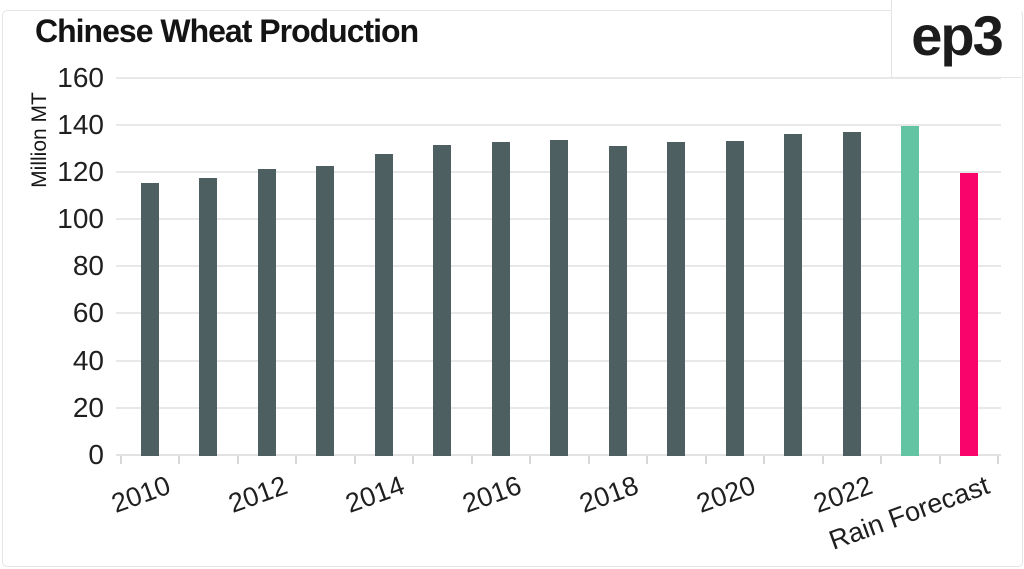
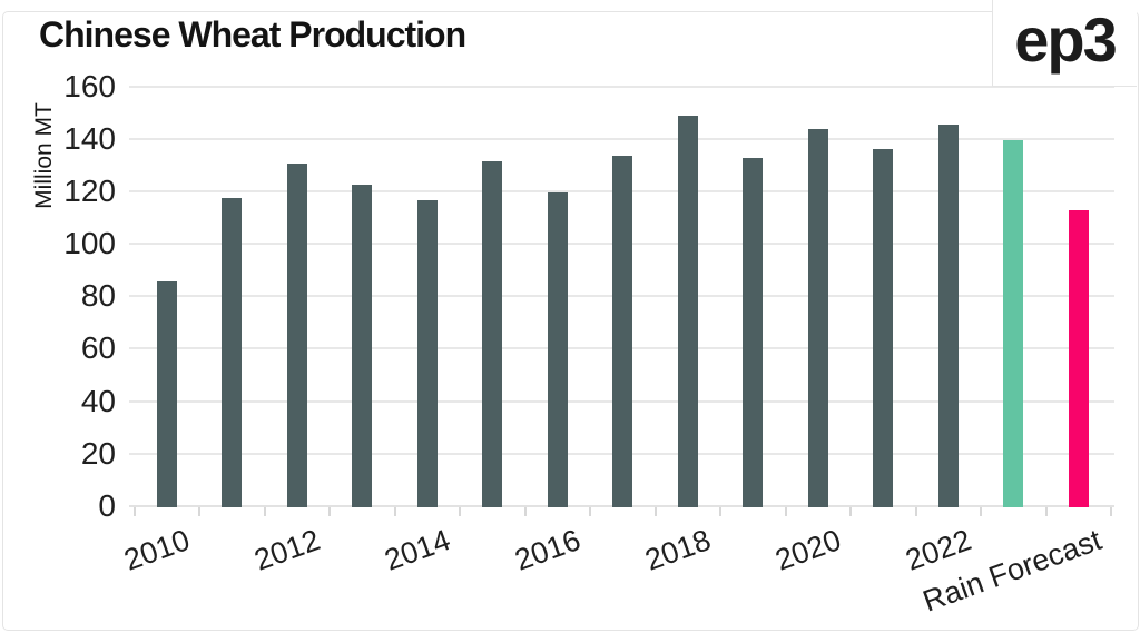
2010: 116 -> 86
2012: 122 -> 131
2014: 128 -> 117
2016: 133 -> 120
2018: 132 -> 149
2020: 134 -> 144
2022: 138 -> 146
Rain Forecast: 120 -> 113
